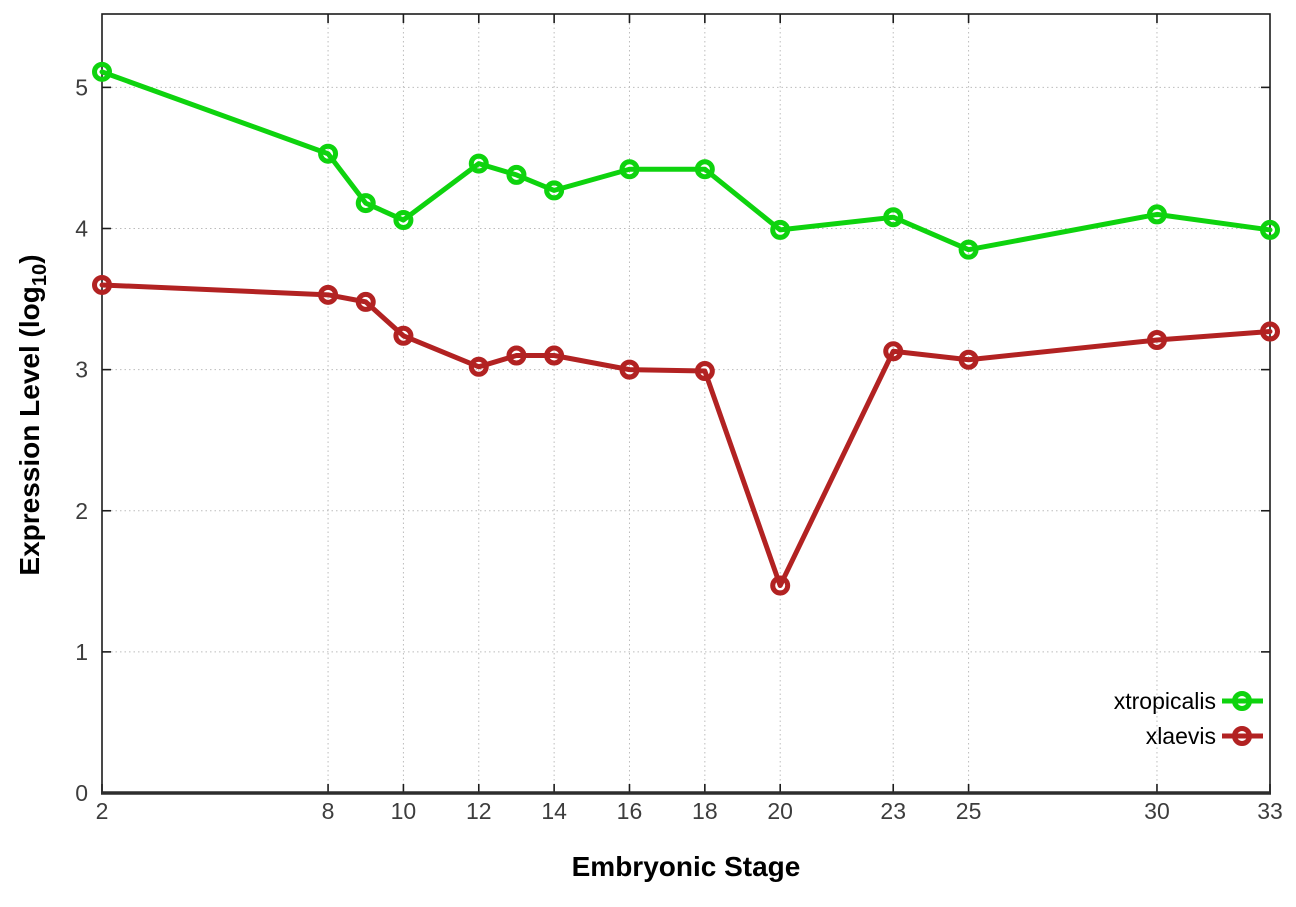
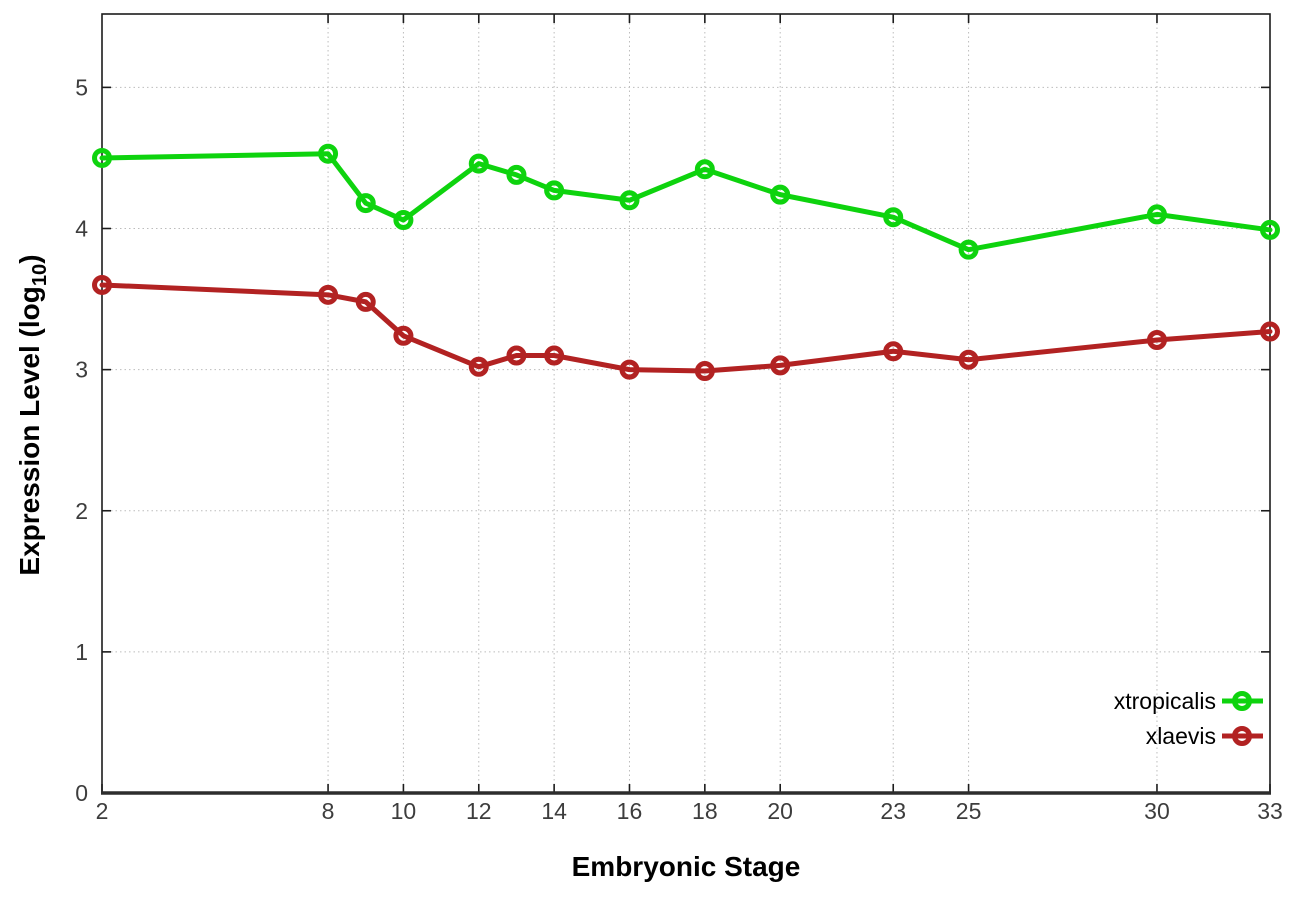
xtropicalis/2: 5.11 -> 4.50
xtropicalis/16: 4.42 -> 4.20
xtropicalis/20: 3.99 -> 4.24
xlaevis/20: 1.47 -> 3.03
